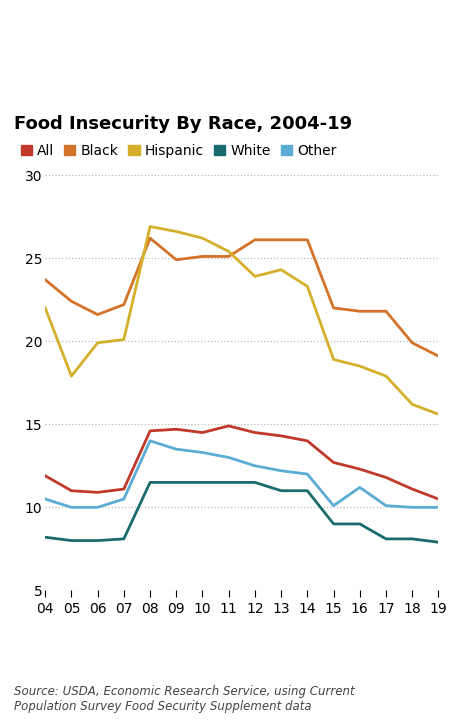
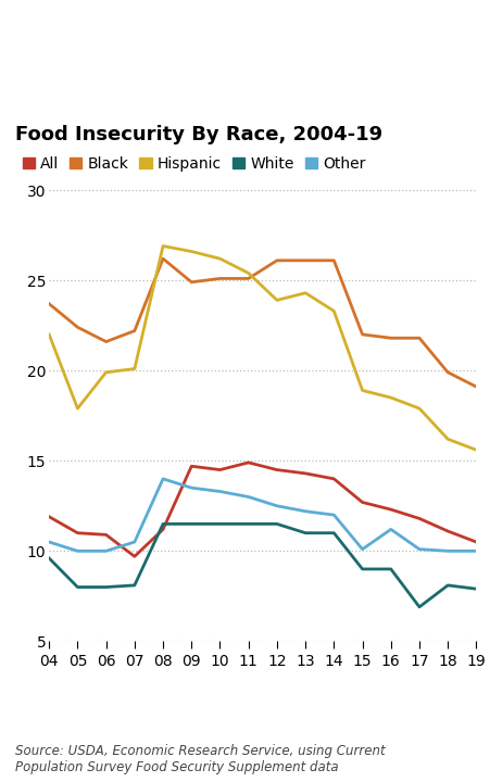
White/04: 8.2 -> 9.6
All/07: 11.1 -> 9.7
All/08: 14.6 -> 11.2
White/17: 8.1 -> 6.9
